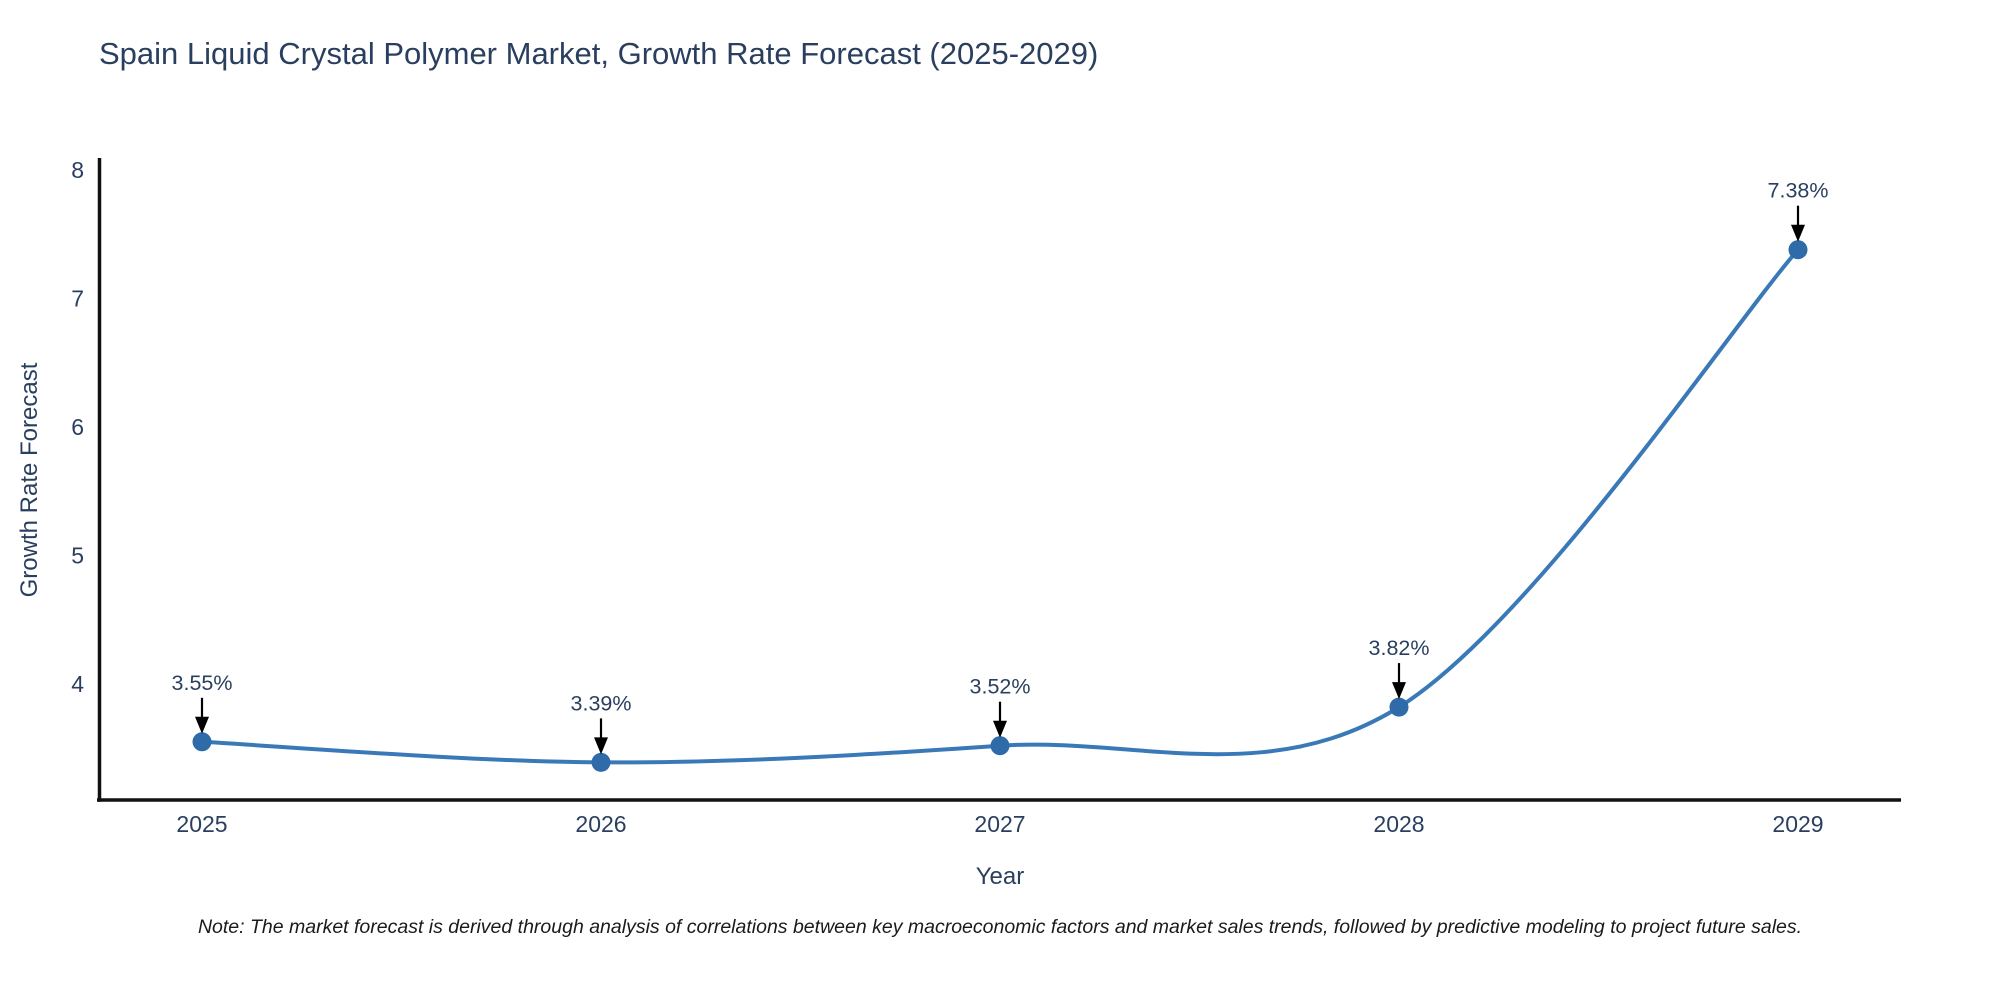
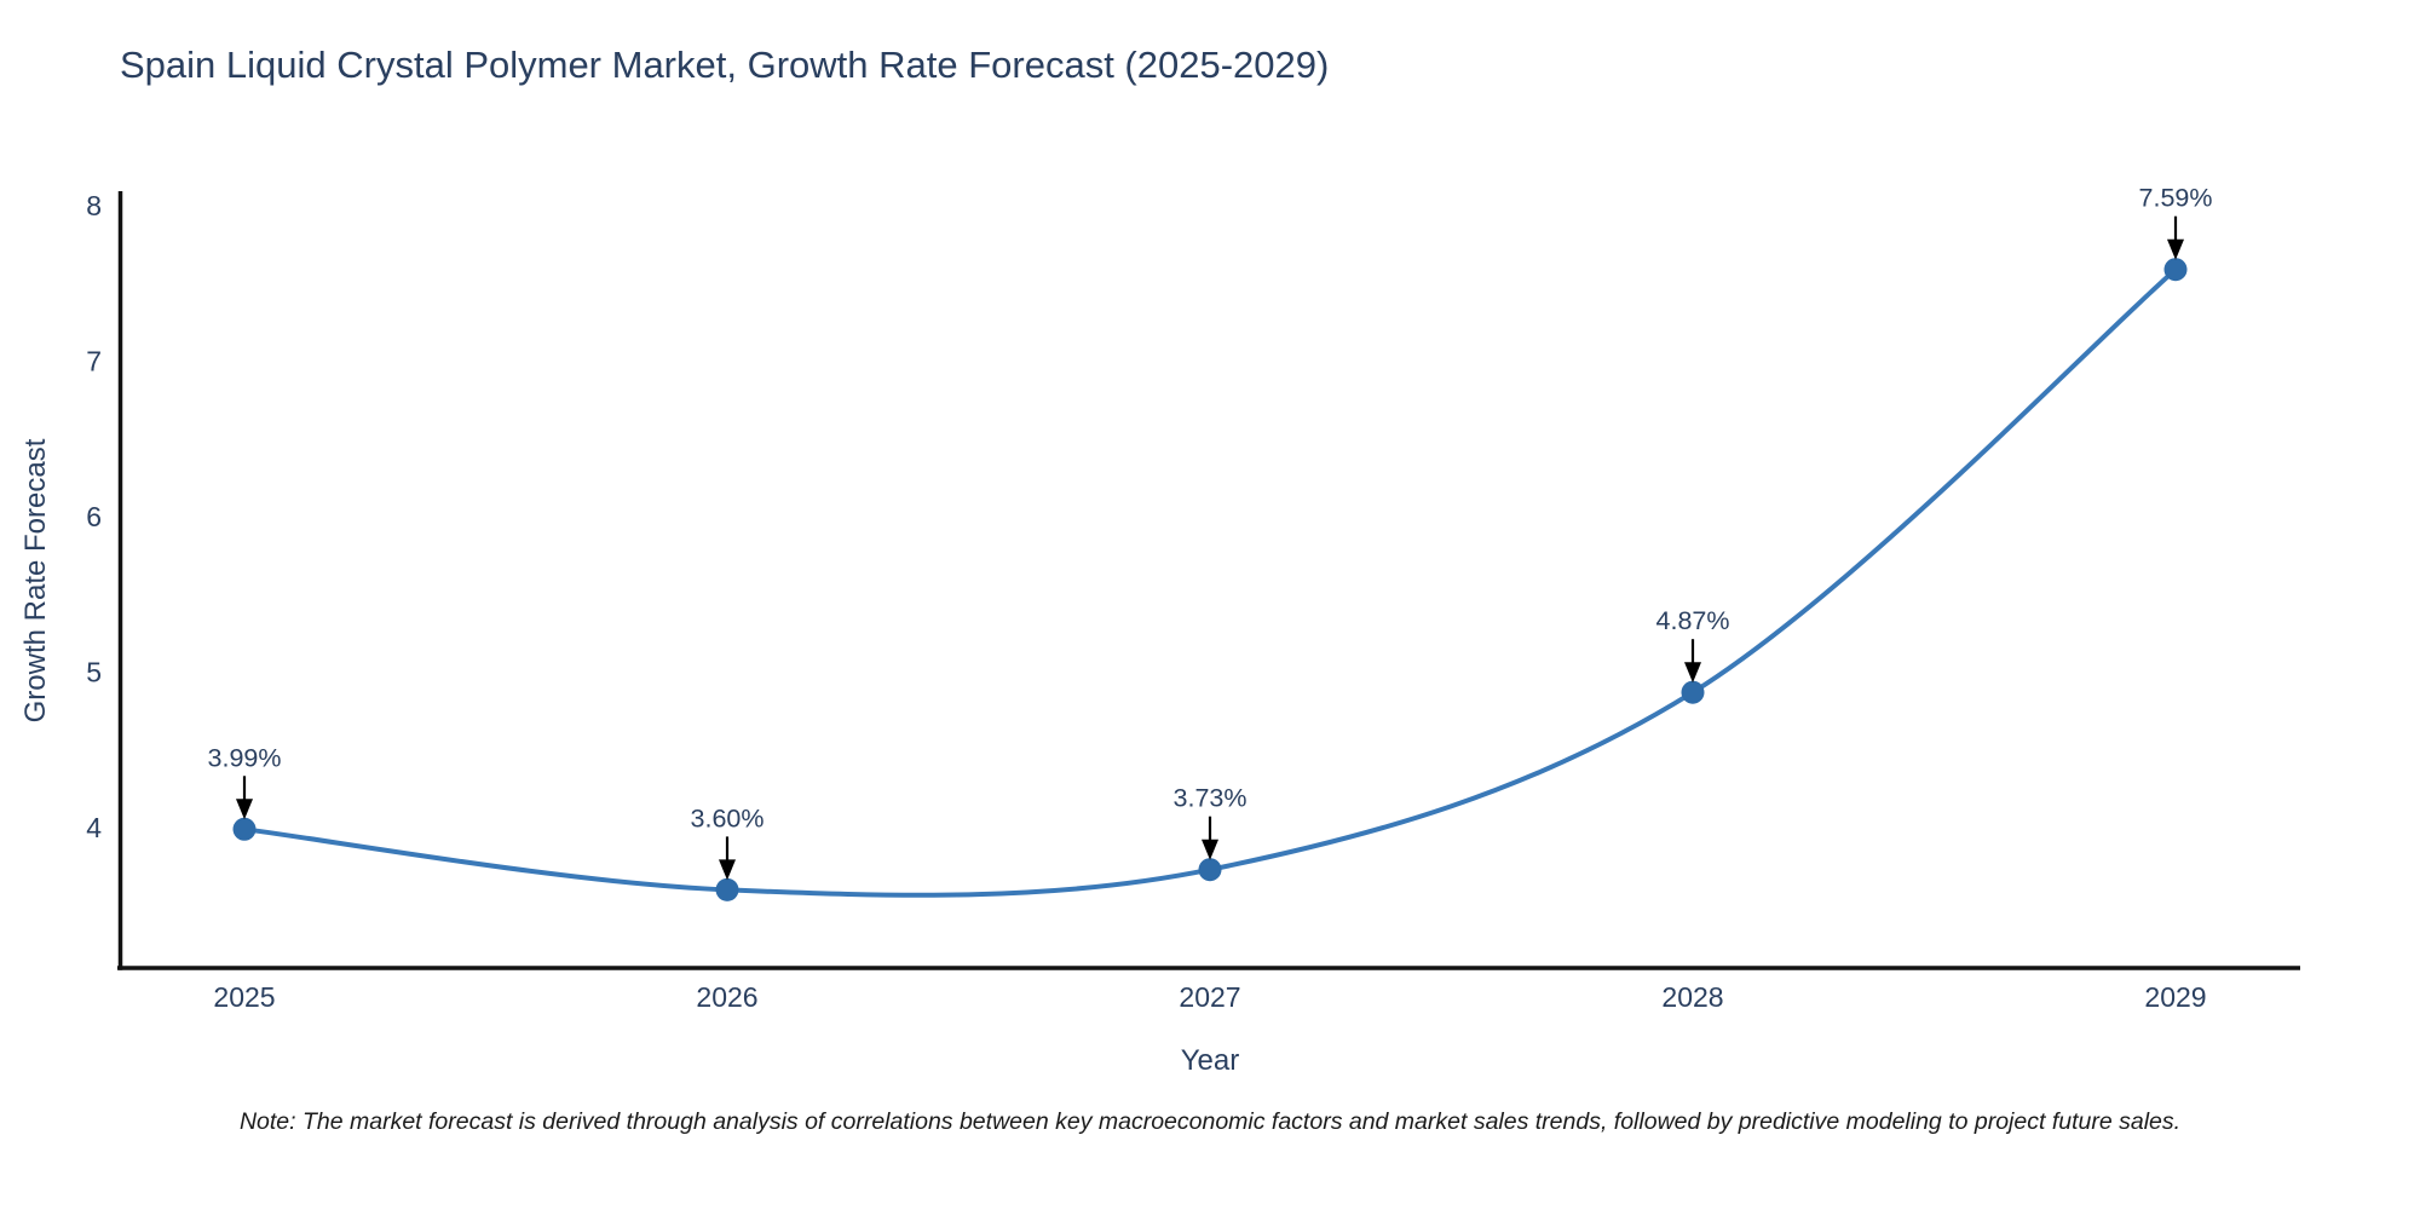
2025: 3.55% -> 3.99%
2026: 3.39% -> 3.60%
2027: 3.52% -> 3.73%
2028: 3.82% -> 4.87%
2029: 7.38% -> 7.59%
